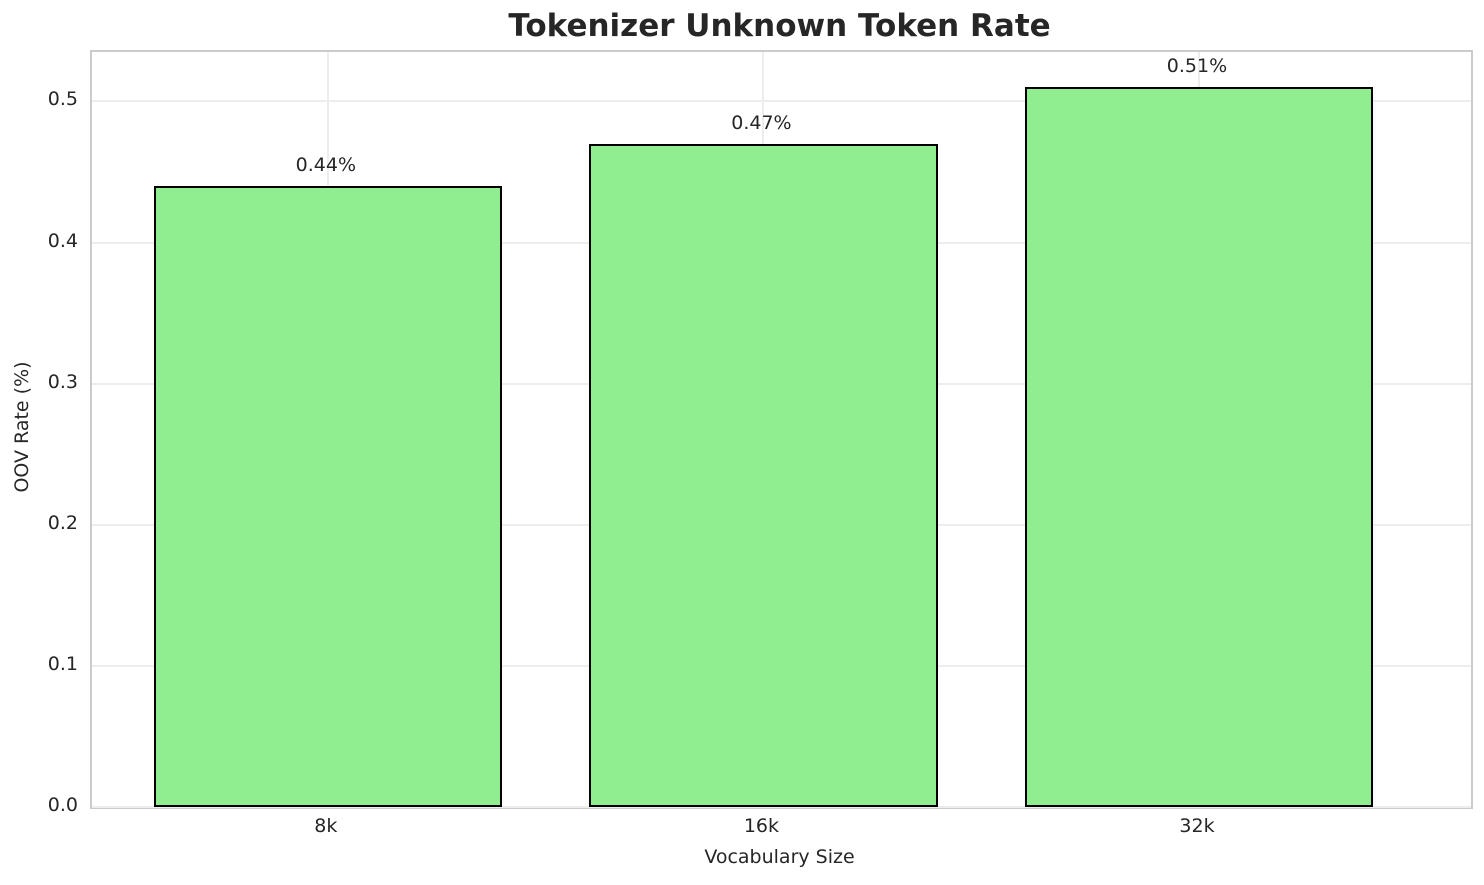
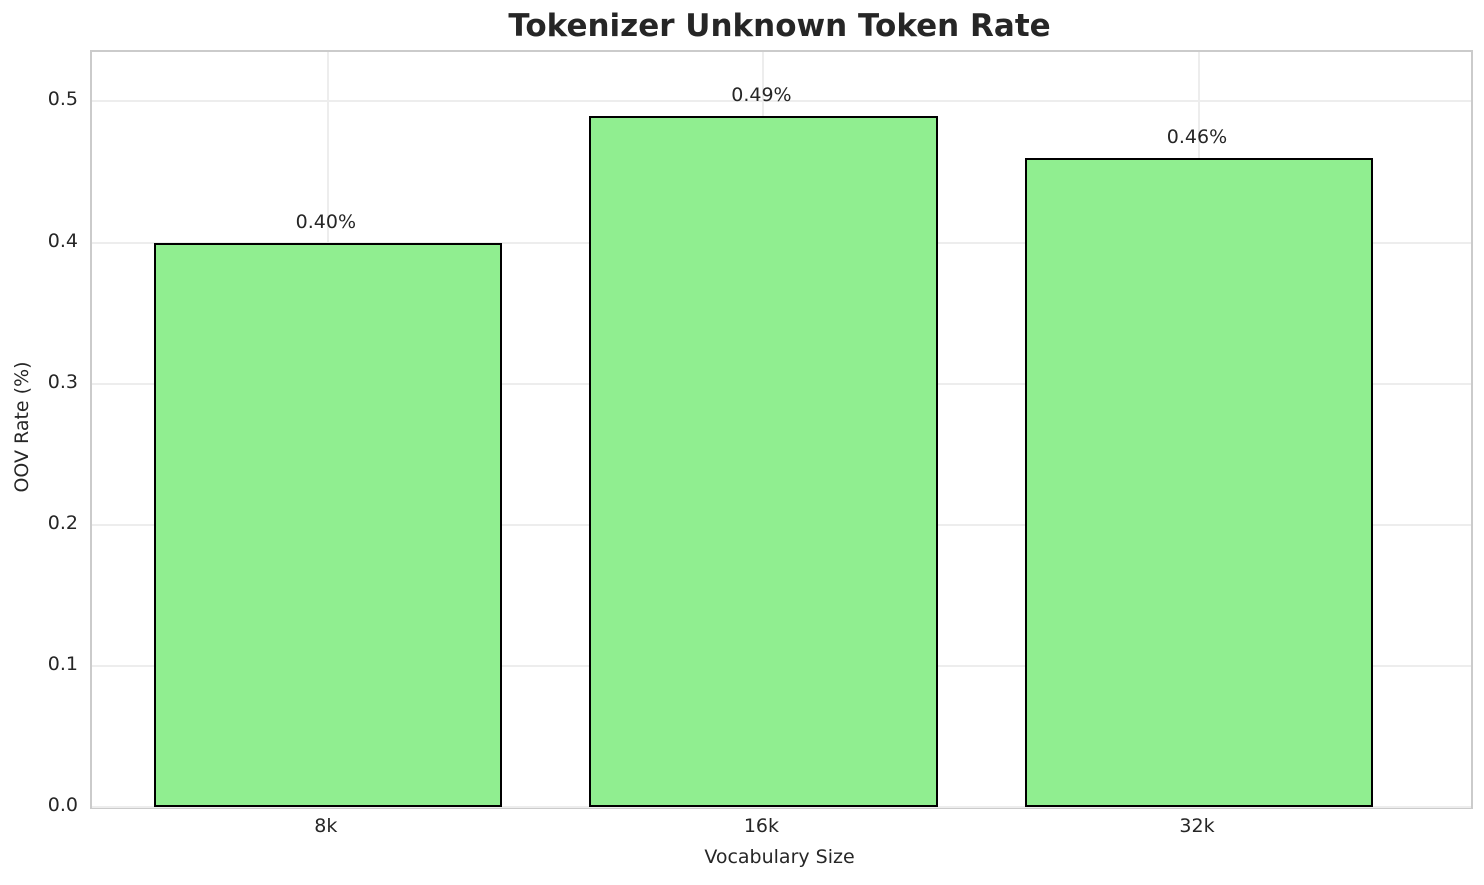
8k: 0.44% -> 0.40%
16k: 0.47% -> 0.49%
32k: 0.51% -> 0.46%
